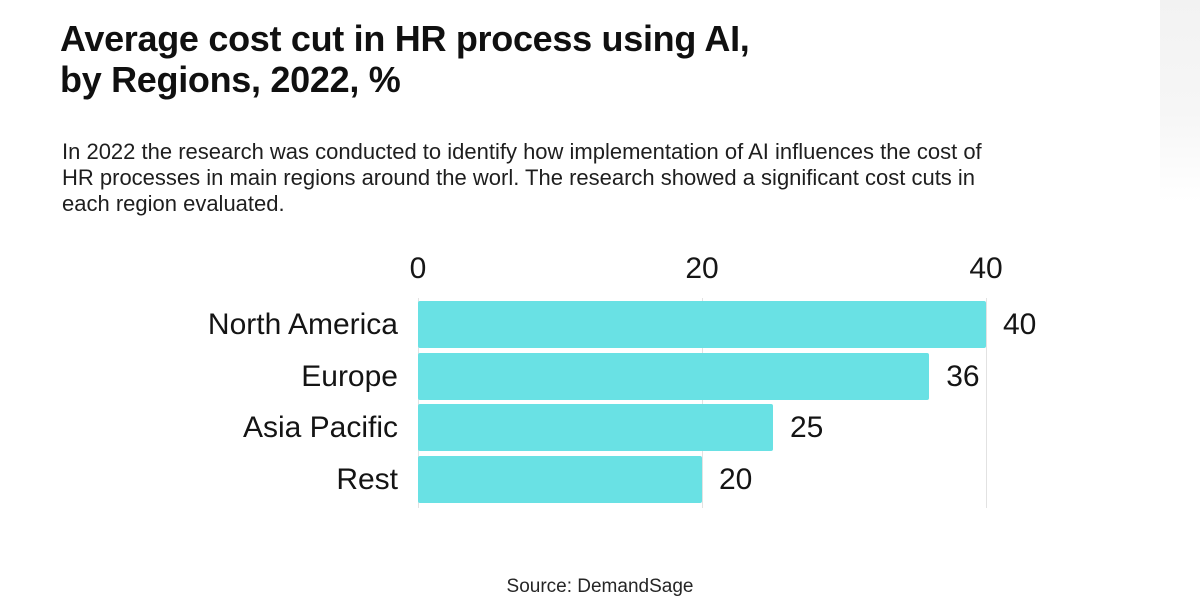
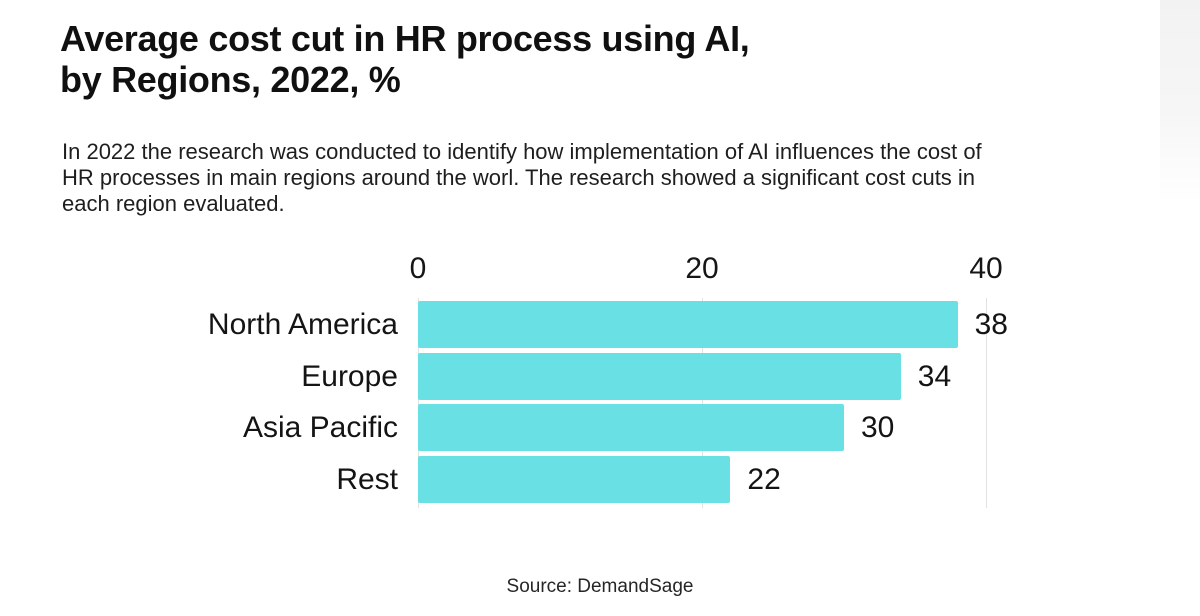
North America: 40 -> 38
Europe: 36 -> 34
Asia Pacific: 25 -> 30
Rest: 20 -> 22
